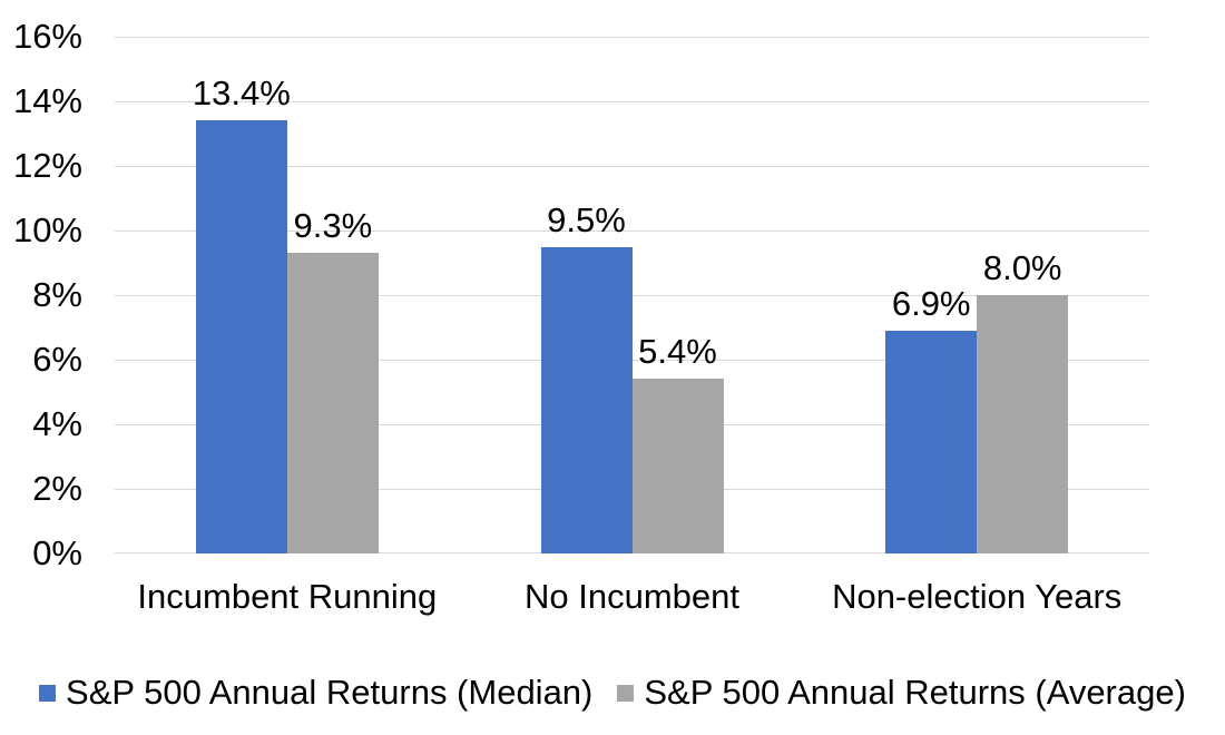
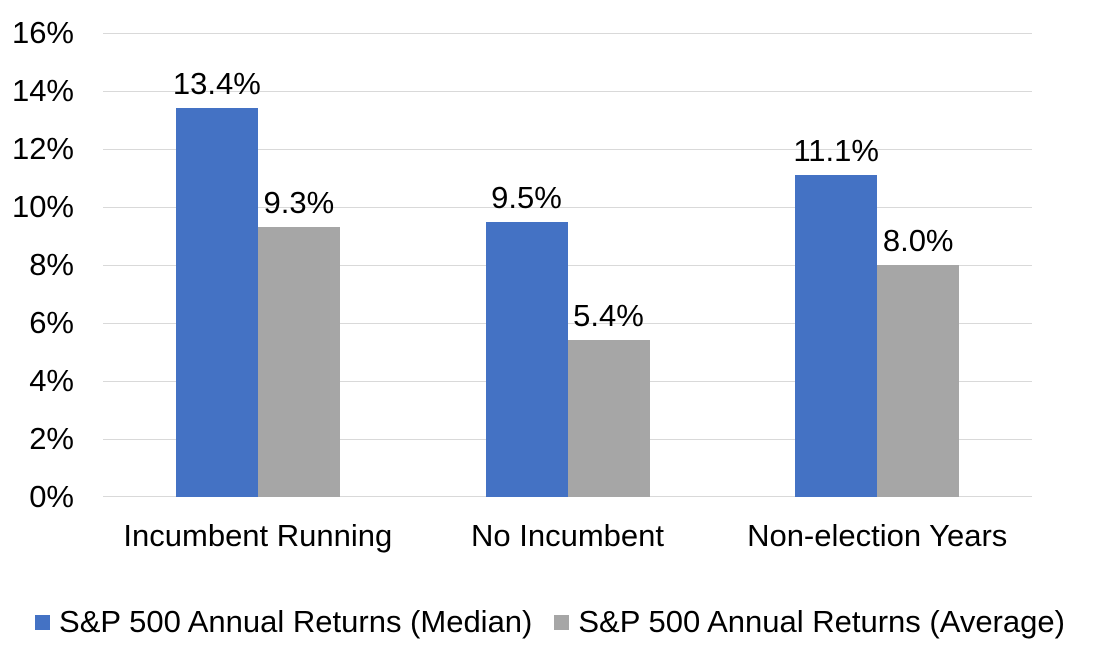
S&P 500 Annual Returns (Median)/Non-election Years: 6.9% -> 11.1%
